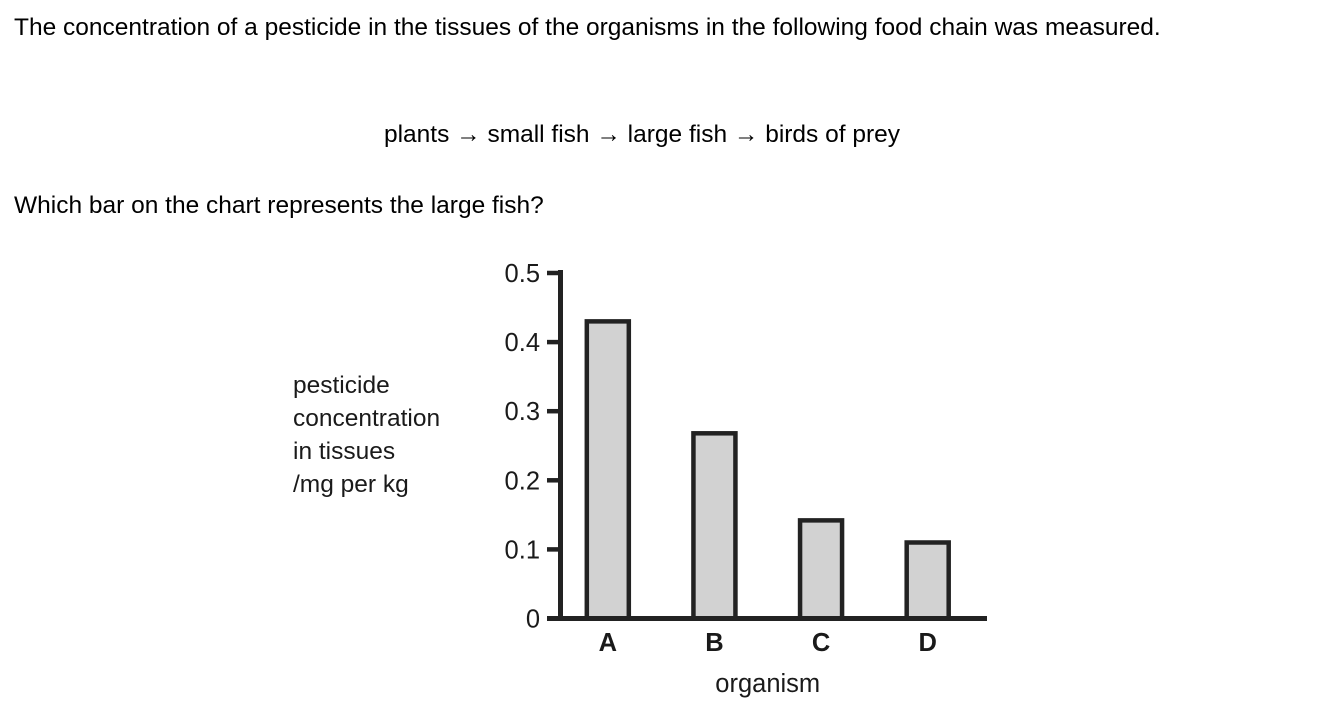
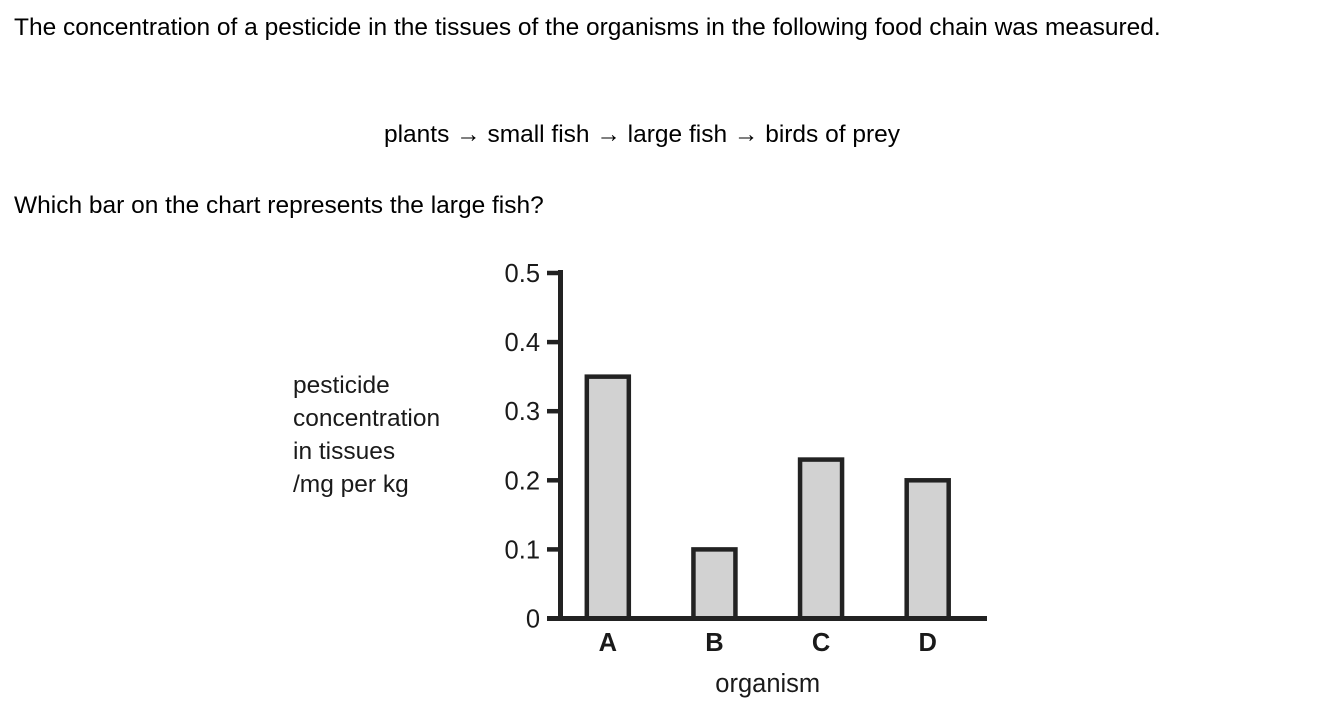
A: 0.43 -> 0.35
B: 0.27 -> 0.10
C: 0.14 -> 0.23
D: 0.11 -> 0.20
